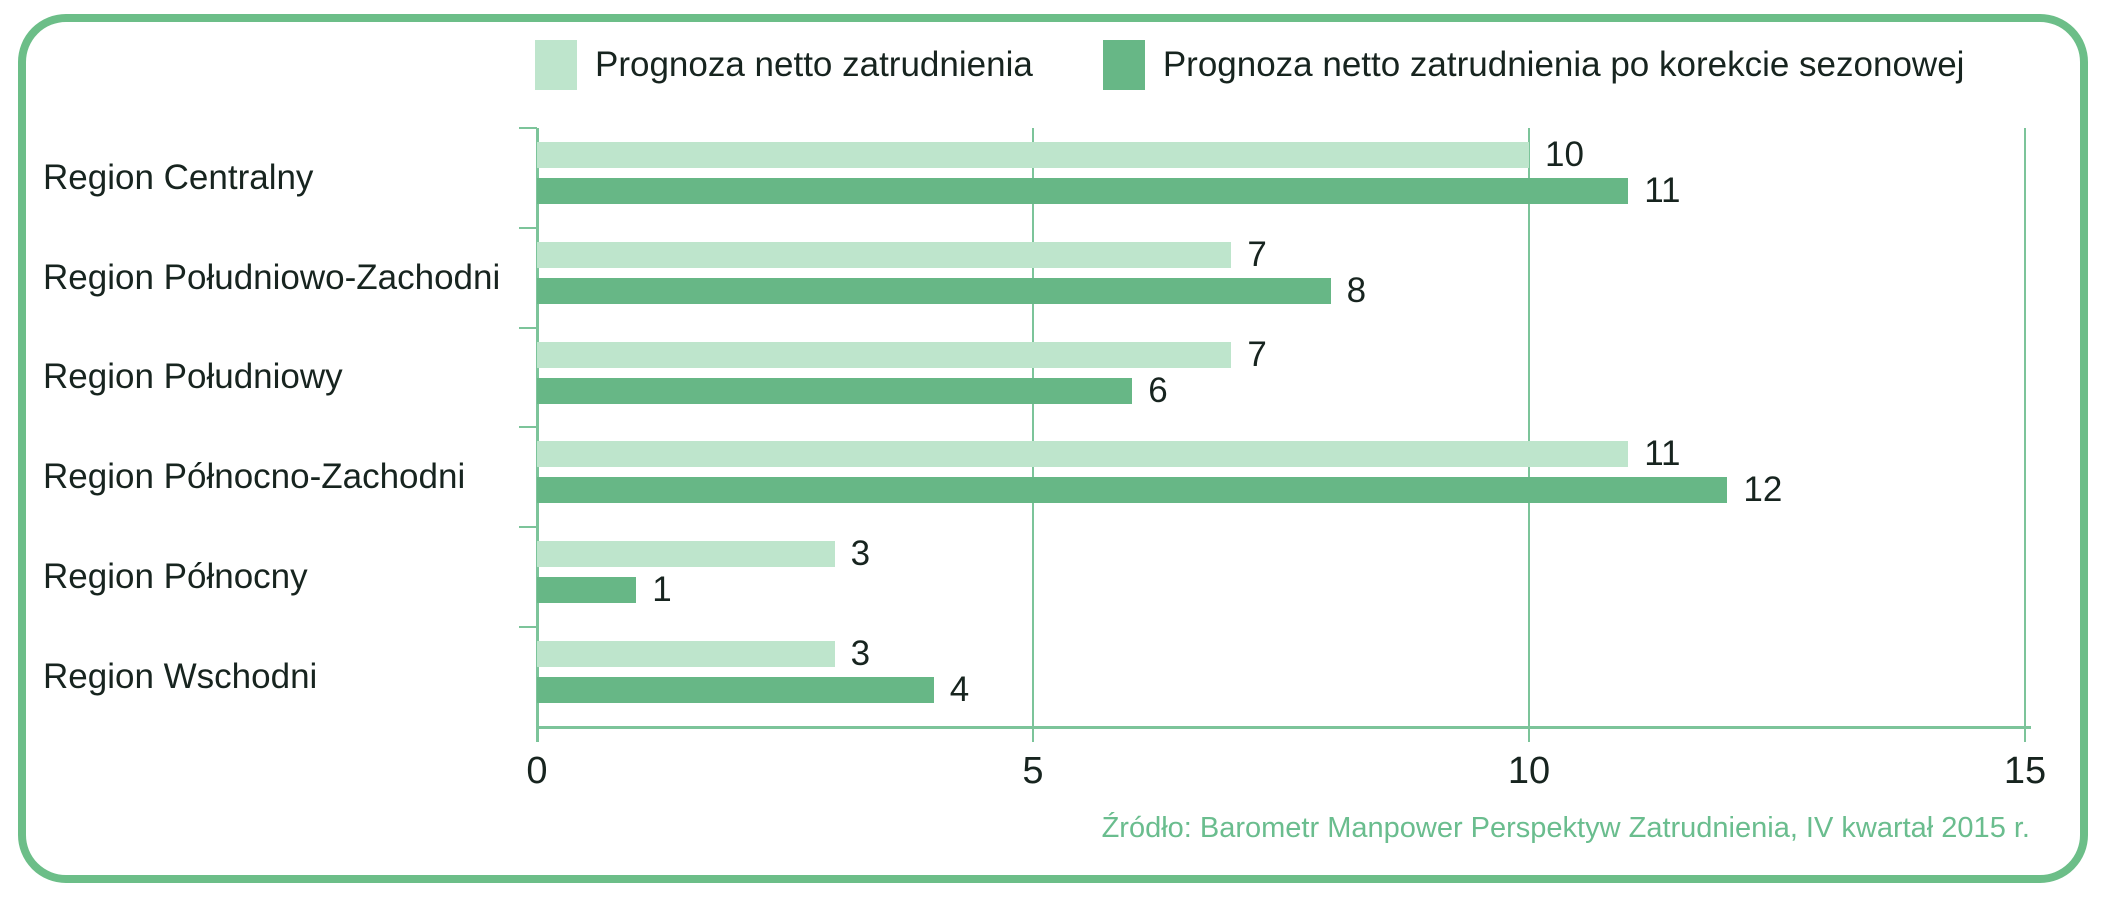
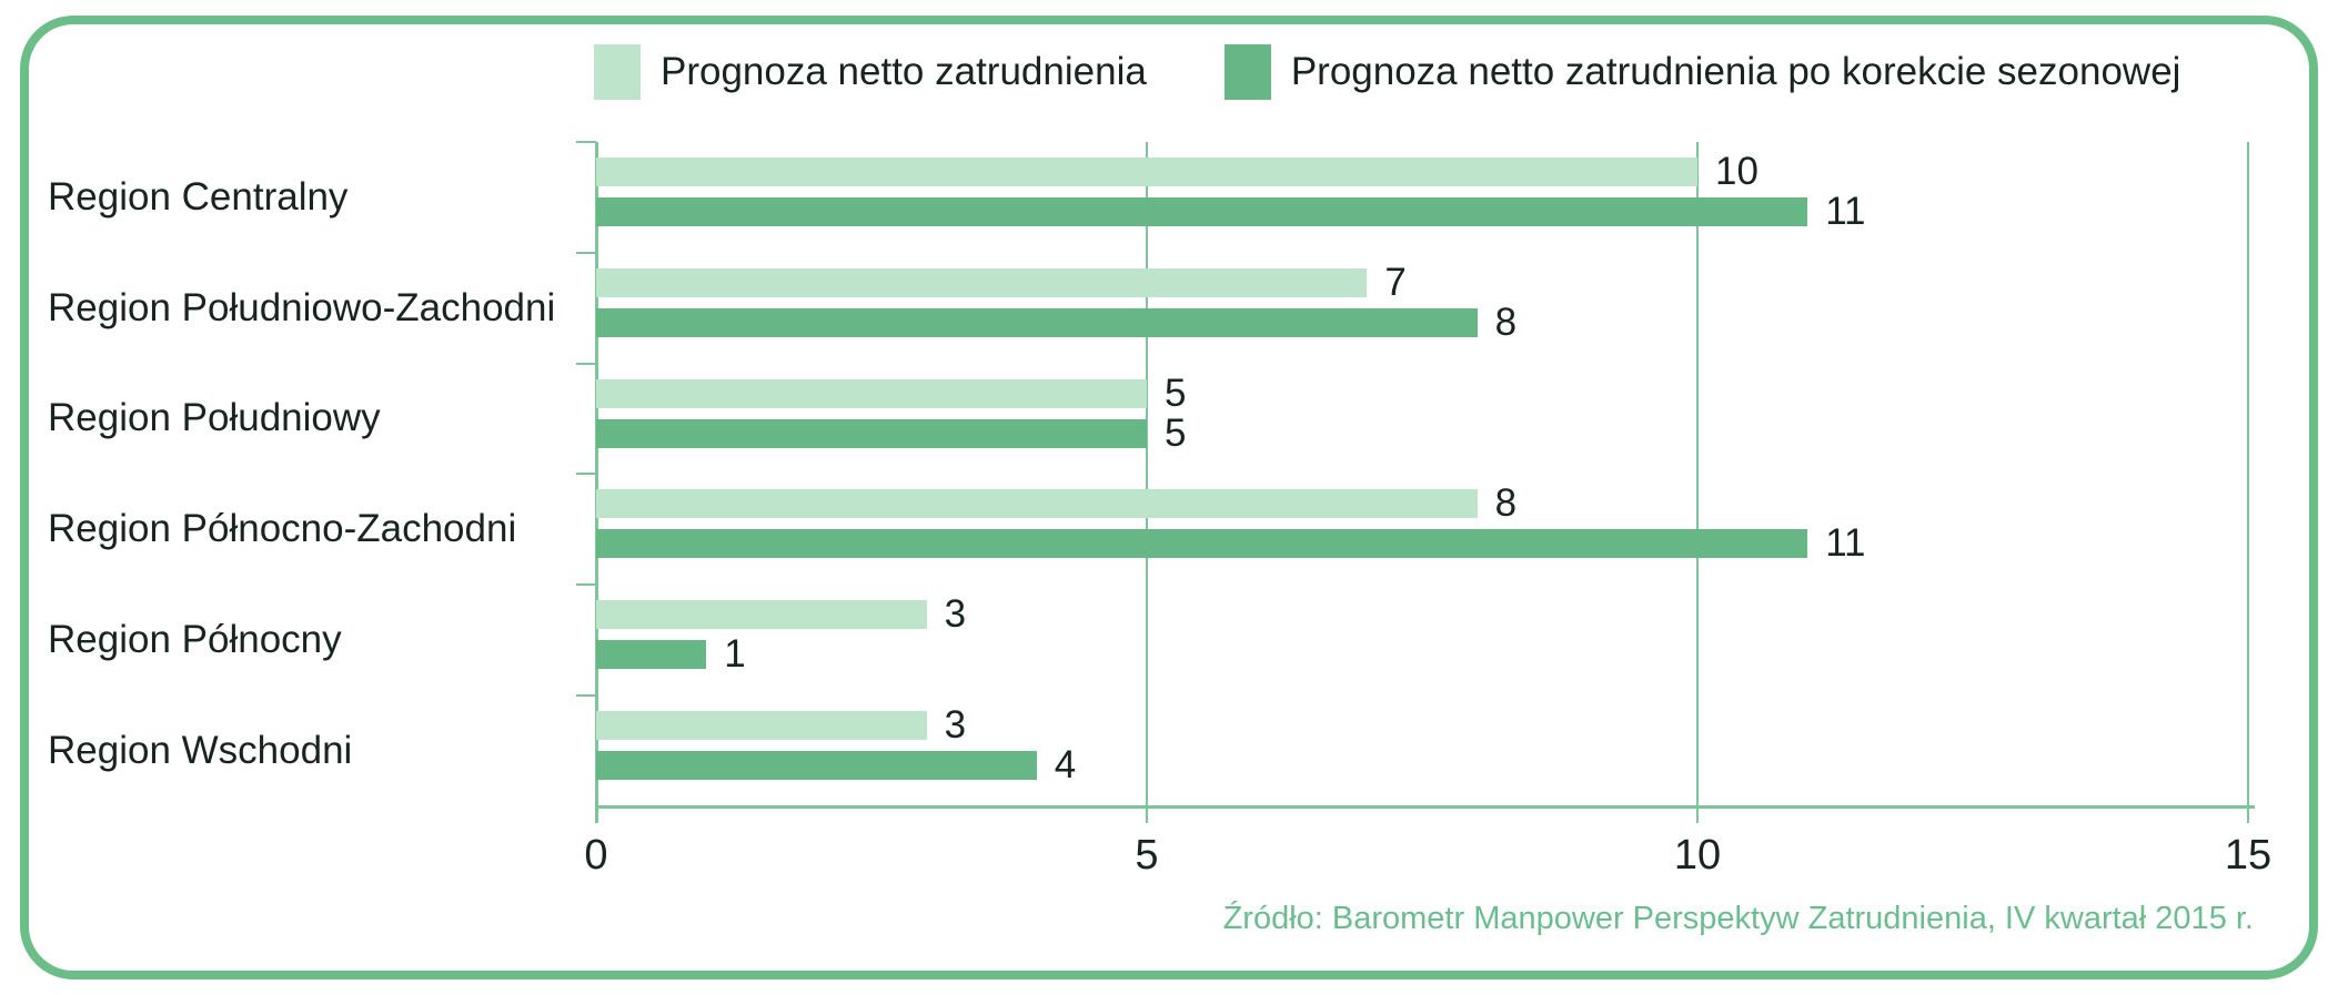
Prognoza netto zatrudnienia/Region Południowy: 7 -> 5
Prognoza netto zatrudnienia po korekcie sezonowej/Region Południowy: 6 -> 5
Prognoza netto zatrudnienia/Region Północno-Zachodni: 11 -> 8
Prognoza netto zatrudnienia po korekcie sezonowej/Region Północno-Zachodni: 12 -> 11
